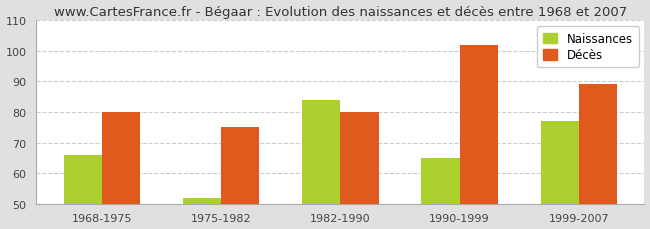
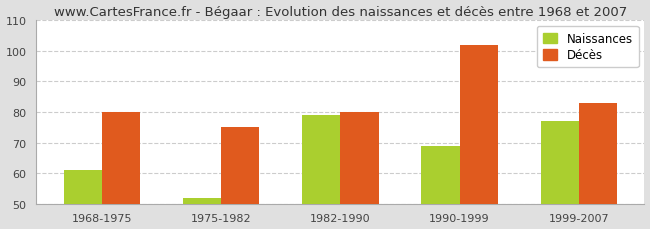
Naissances/1968-1975: 66 -> 61
Naissances/1982-1990: 84 -> 79
Naissances/1990-1999: 65 -> 69
Décès/1999-2007: 89 -> 83
